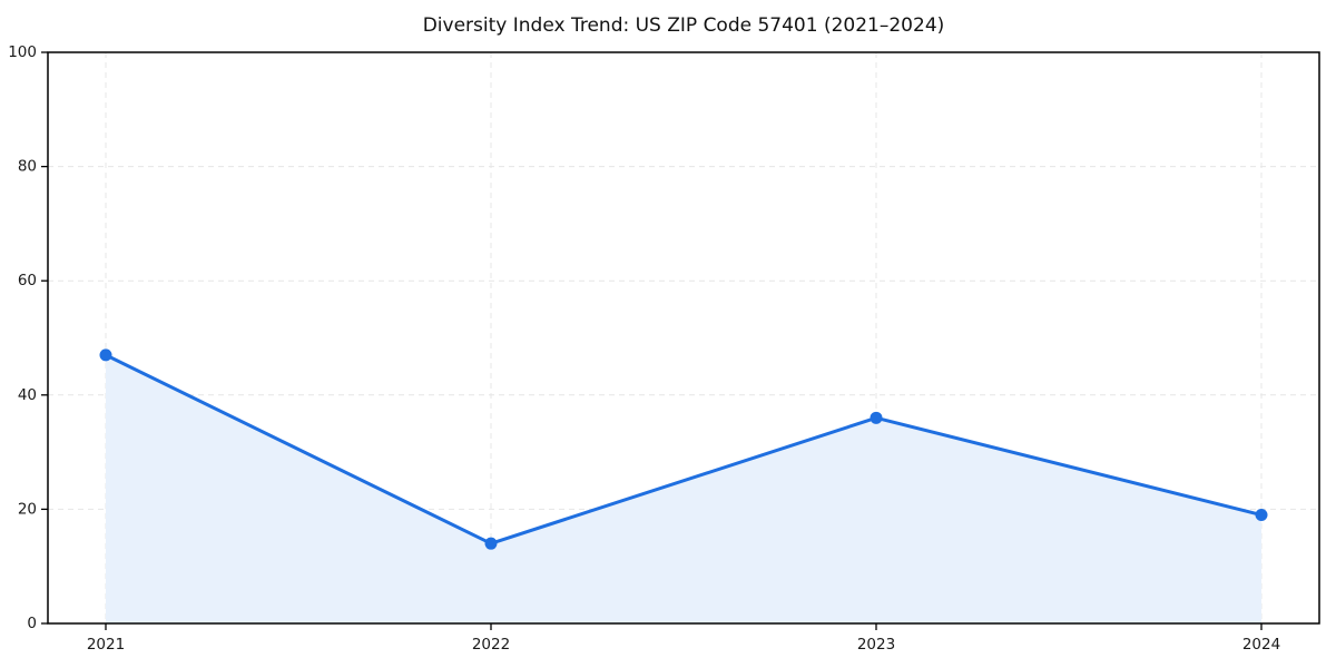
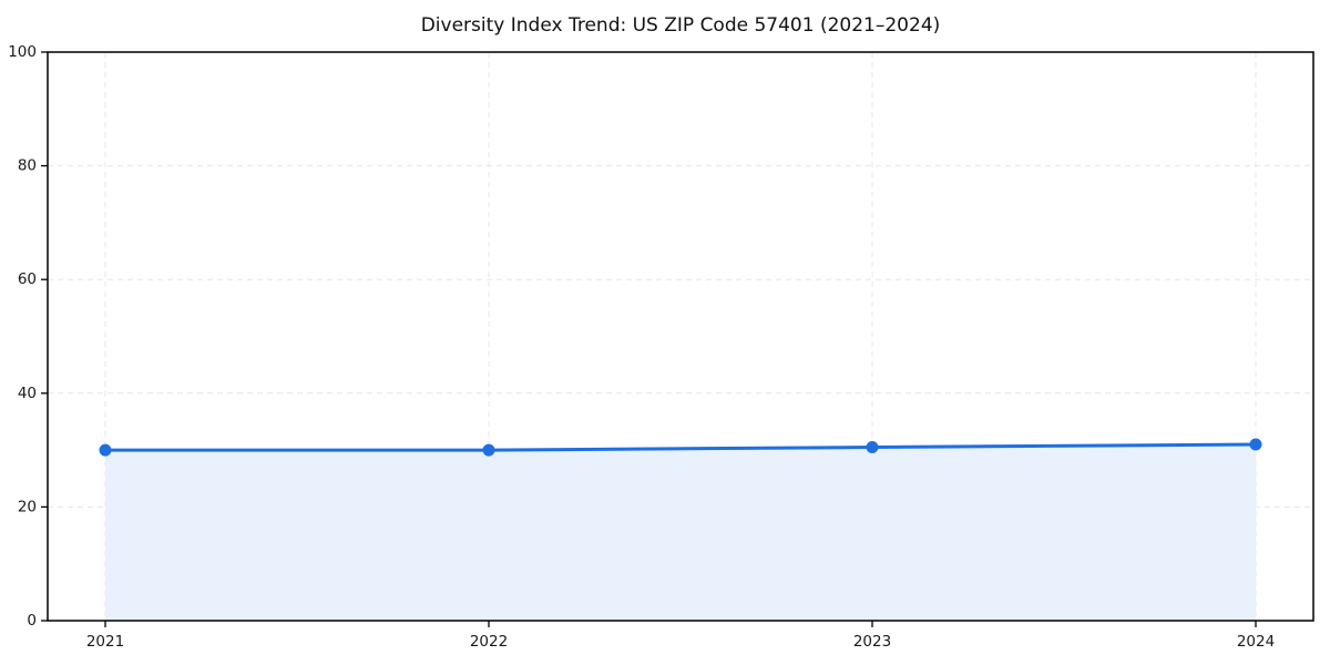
2021: 47 -> 30
2022: 14 -> 30
2023: 36 -> 30
2024: 19 -> 31
